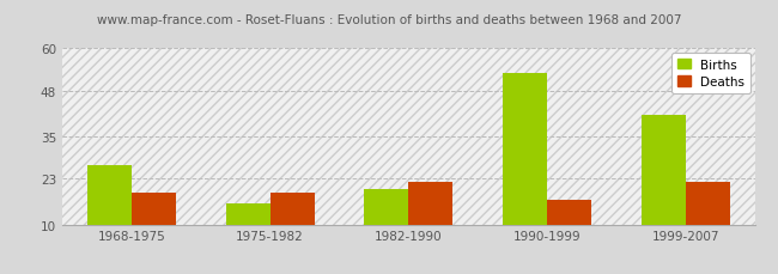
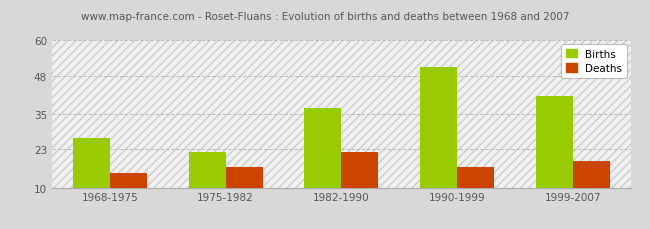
Deaths/1968-1975: 19 -> 15
Births/1975-1982: 16 -> 22
Deaths/1975-1982: 19 -> 17
Births/1982-1990: 20 -> 37
Births/1990-1999: 53 -> 51
Deaths/1999-2007: 22 -> 19
